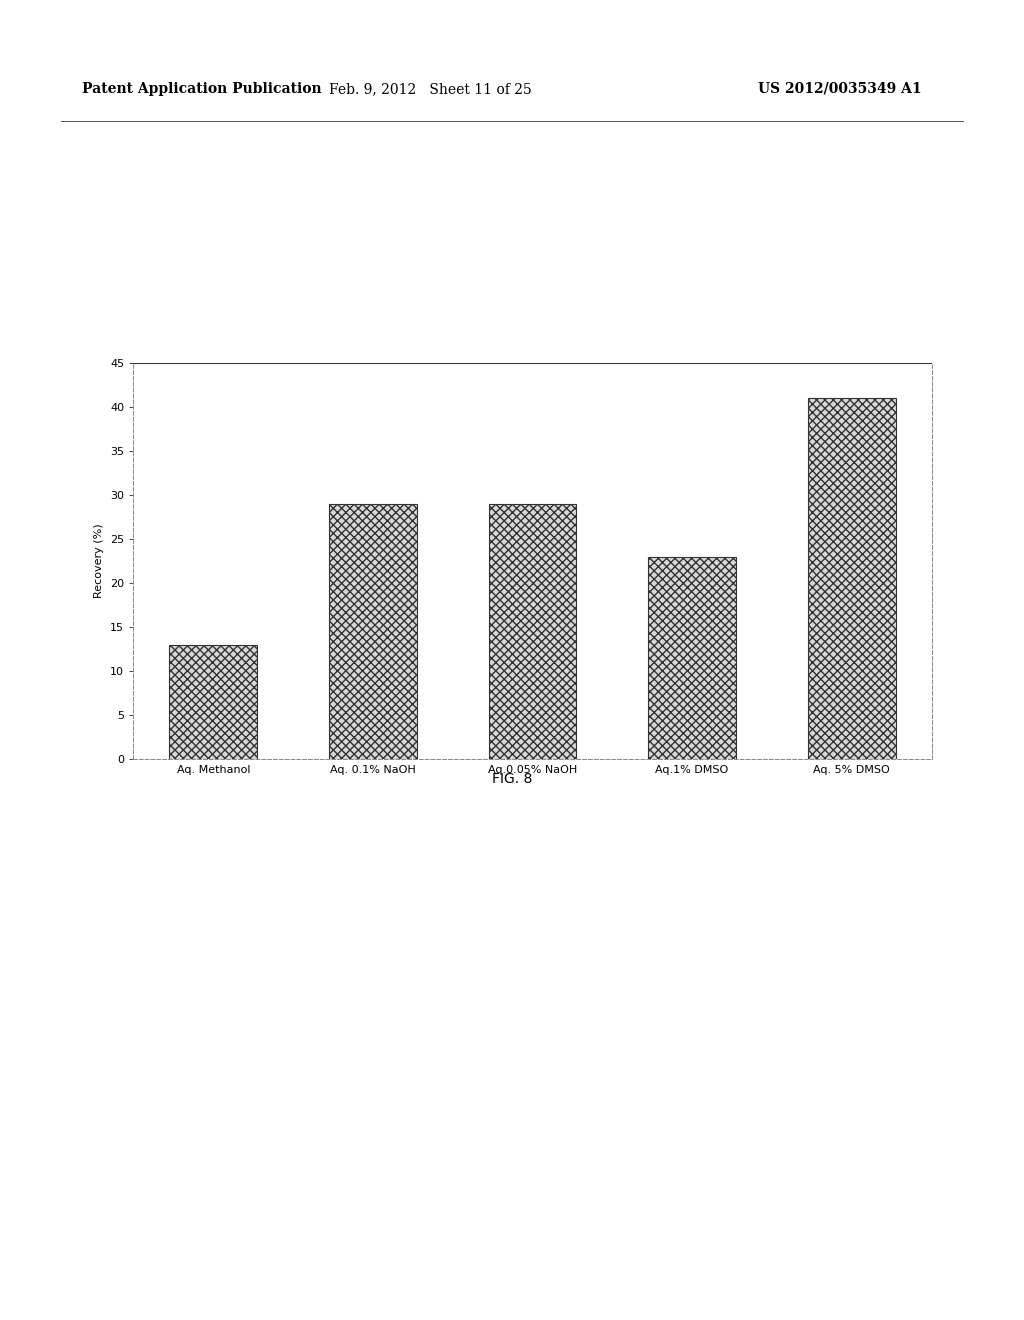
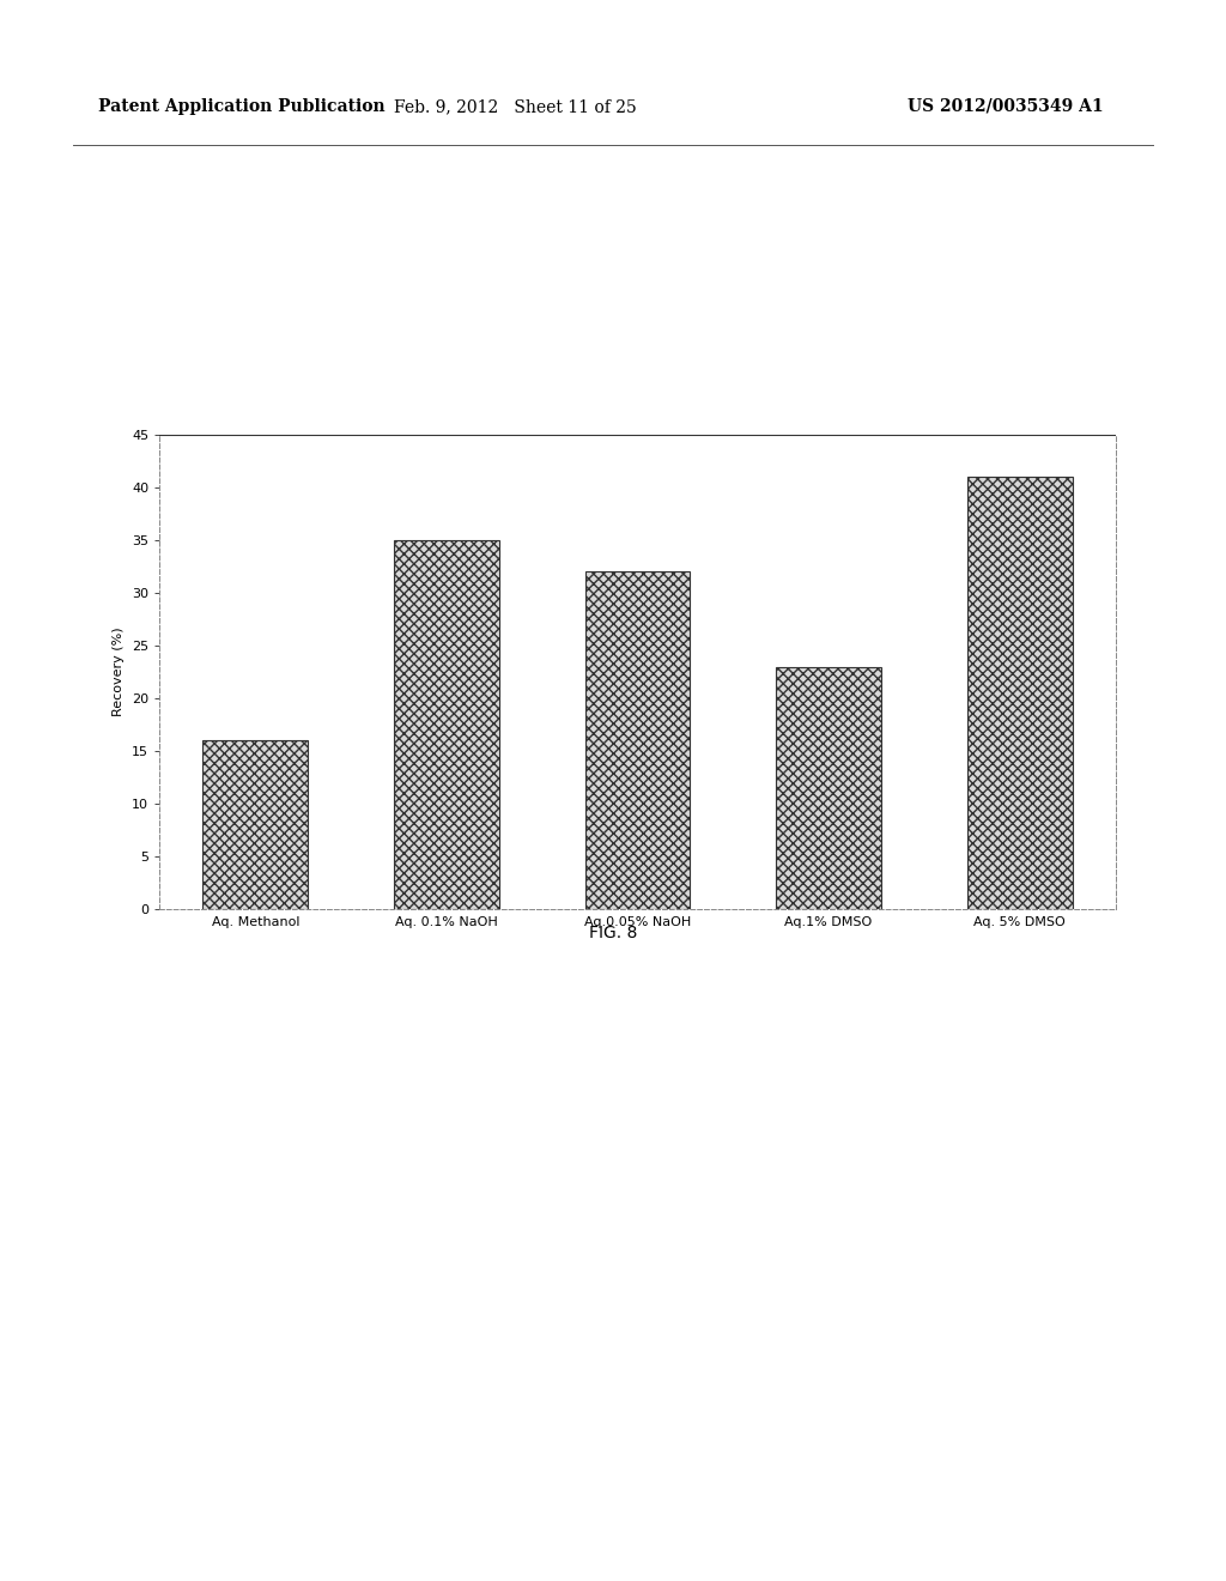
Aq. Methanol: 13 -> 16
Aq. 0.1% NaOH: 29 -> 35
Aq.0.05% NaOH: 29 -> 32
